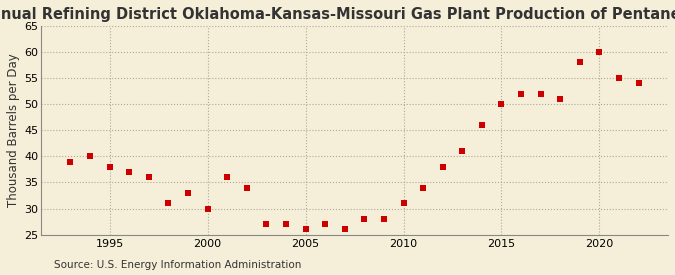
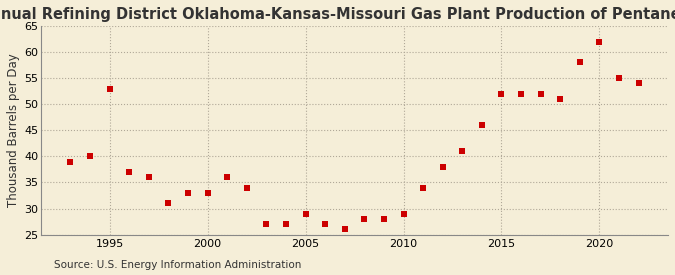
1995: 38 -> 53
2000: 30 -> 33
2005: 26 -> 29
2010: 31 -> 29
2015: 50 -> 52
2020: 60 -> 62
